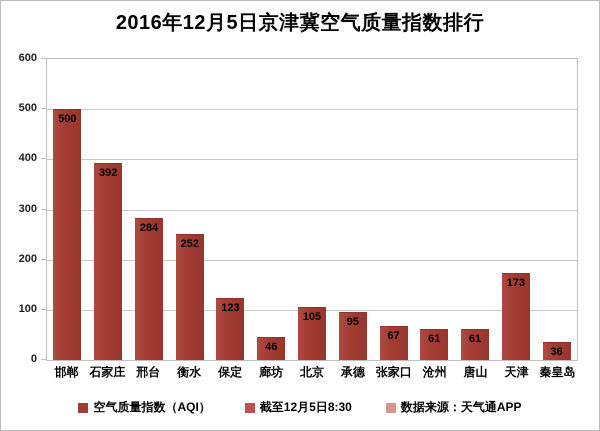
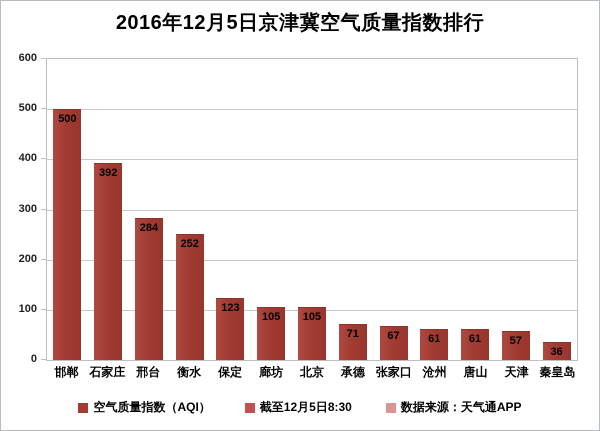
廊坊: 46 -> 105
承德: 95 -> 71
天津: 173 -> 57
